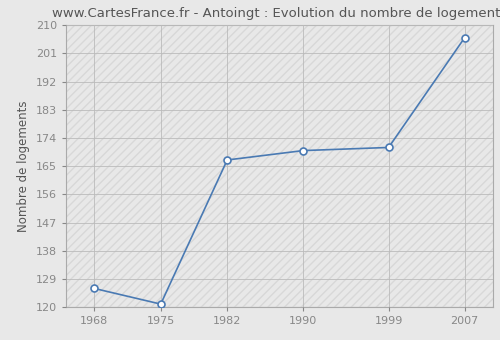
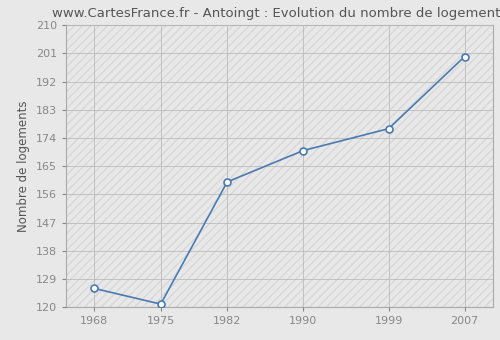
1982: 167 -> 160
1999: 171 -> 177
2007: 206 -> 200
